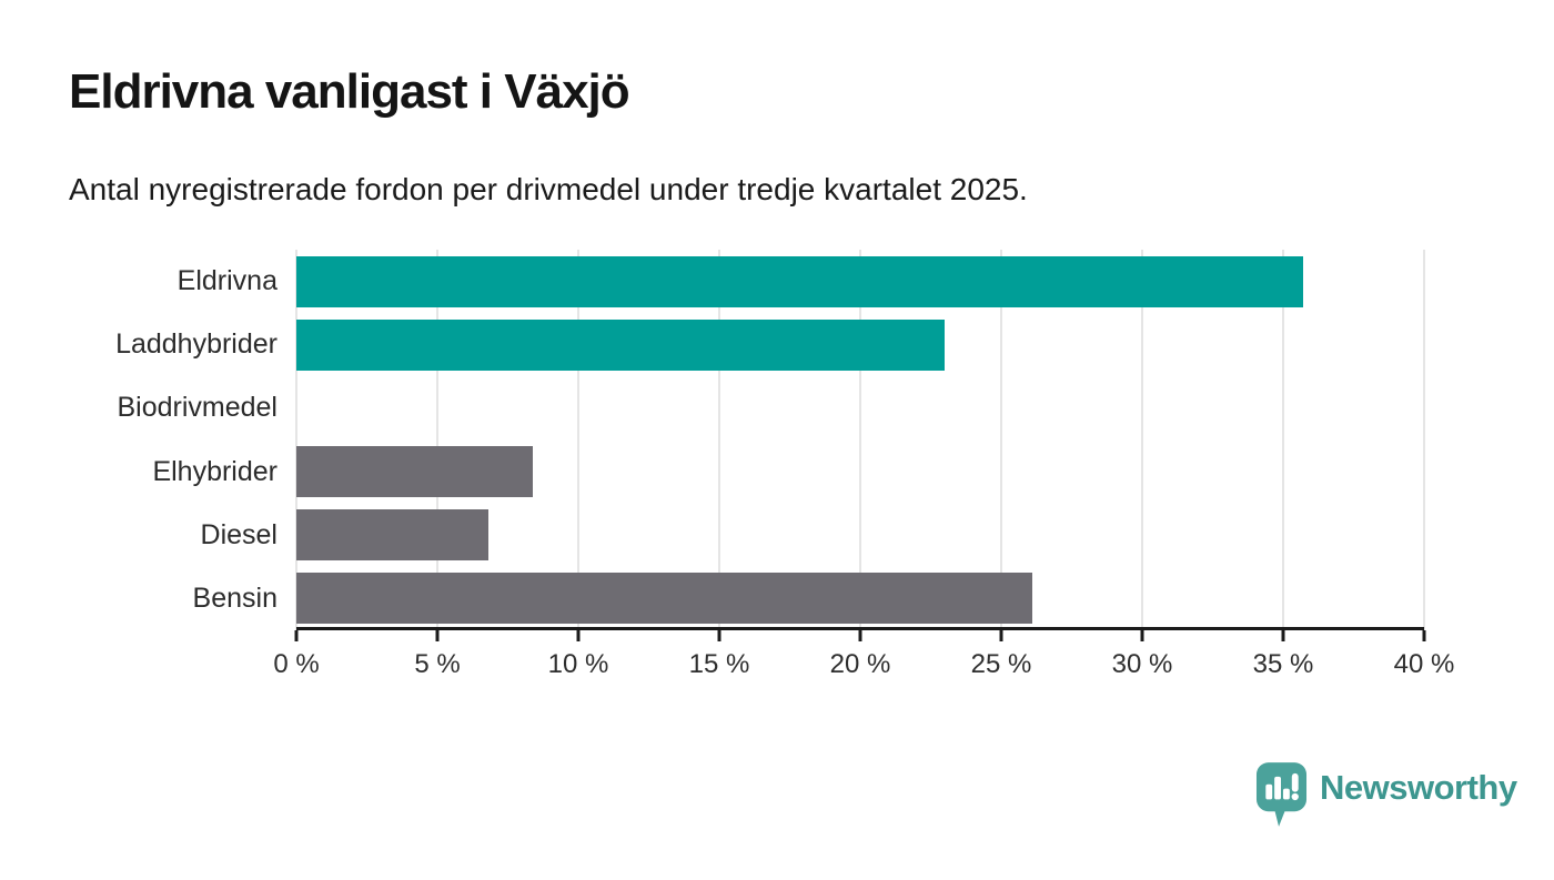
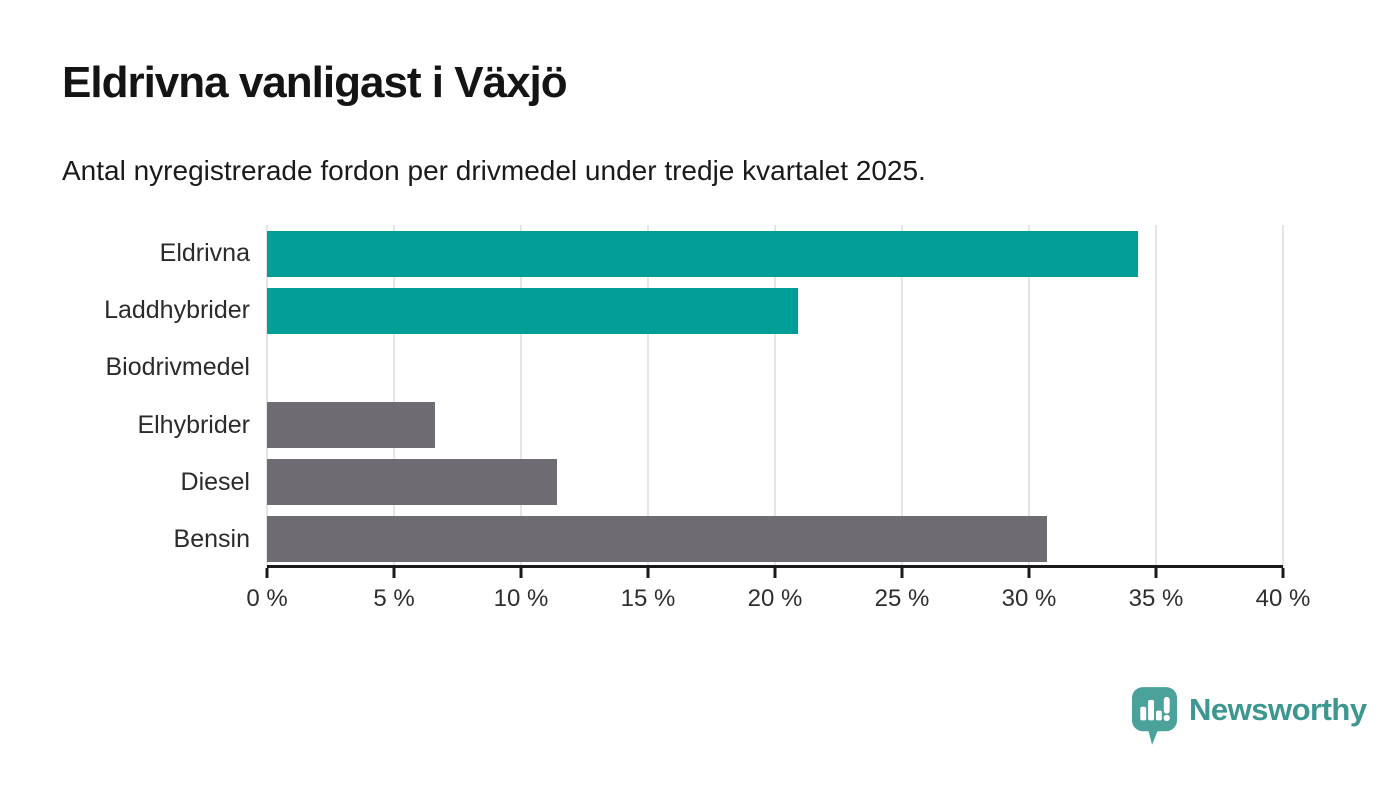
Eldrivna: 35.7% -> 34.3%
Laddhybrider: 23.0% -> 20.9%
Elhybrider: 8.4% -> 6.6%
Diesel: 6.8% -> 11.4%
Bensin: 26.1% -> 30.7%
